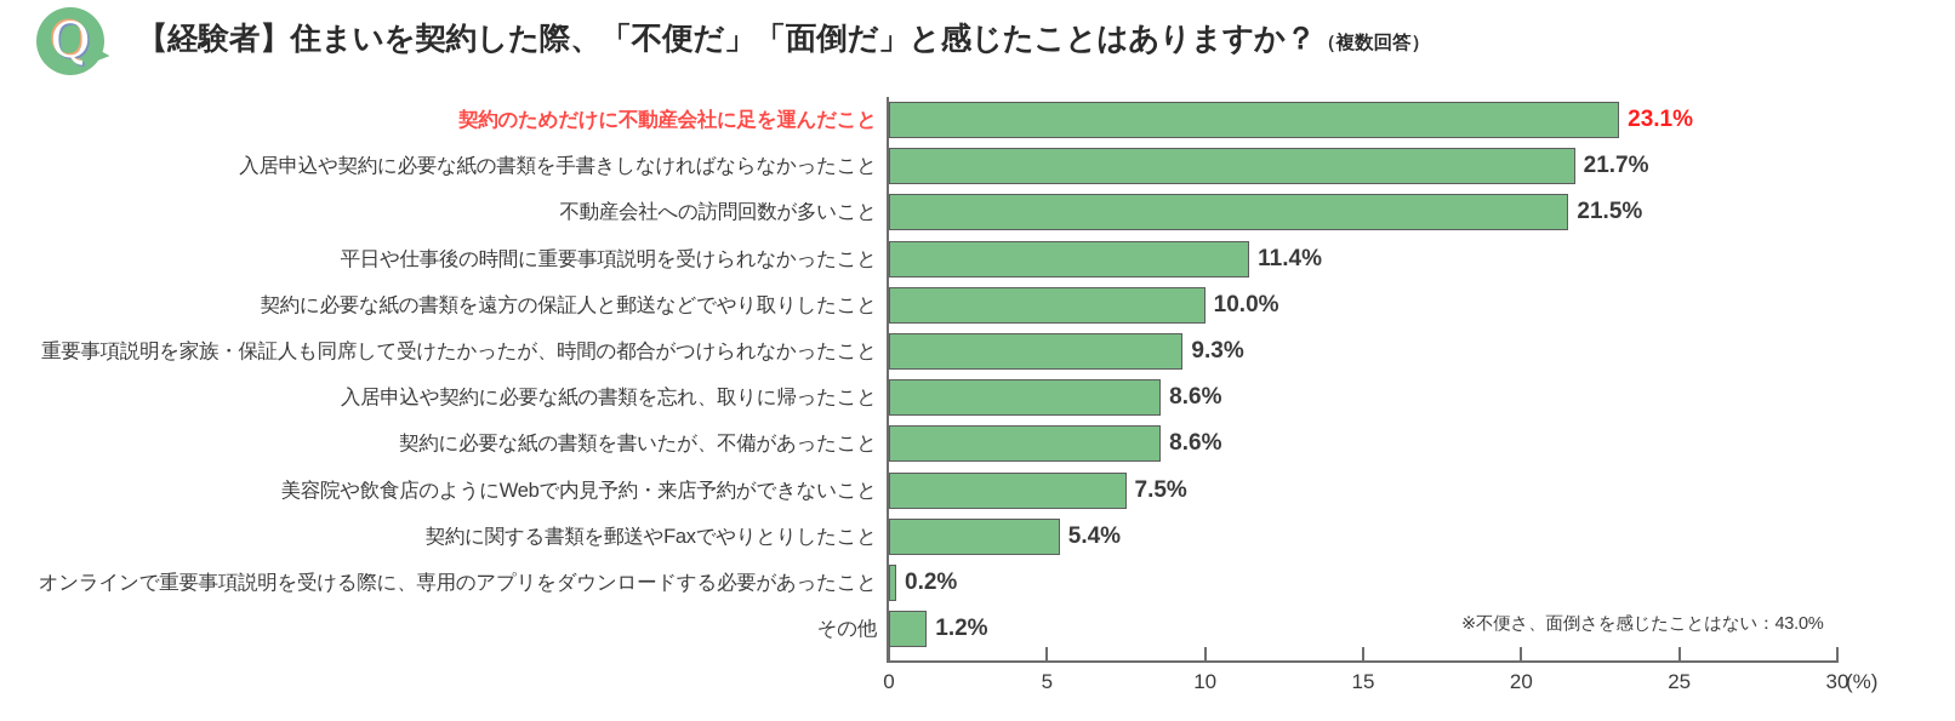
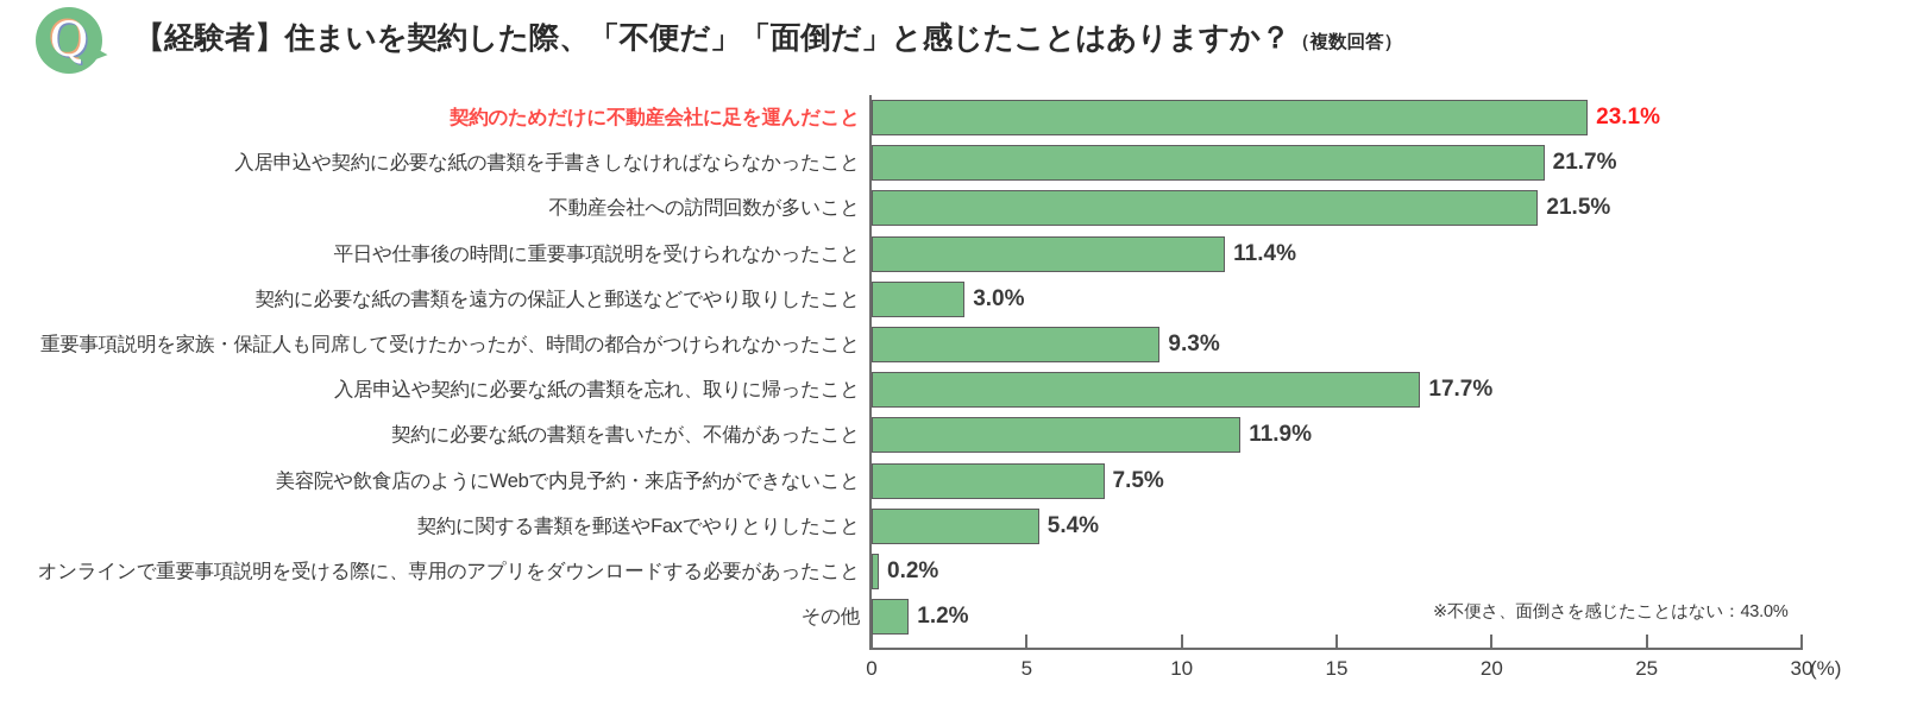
契約に必要な紙の書類を遠方の保証人と郵送などでやり取りしたこと: 10.0% -> 3.0%
入居申込や契約に必要な紙の書類を忘れ、取りに帰ったこと: 8.6% -> 17.7%
契約に必要な紙の書類を書いたが、不備があったこと: 8.6% -> 11.9%
